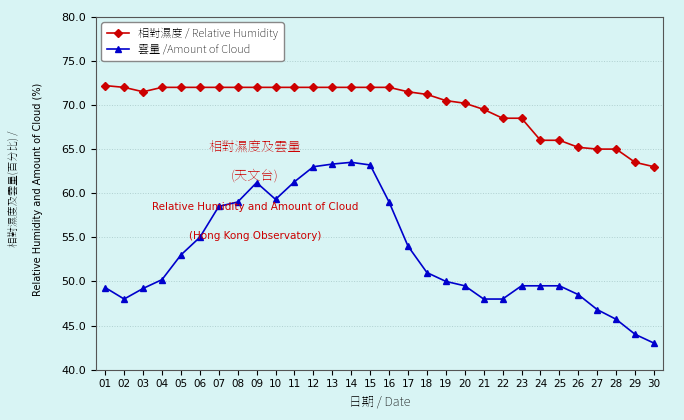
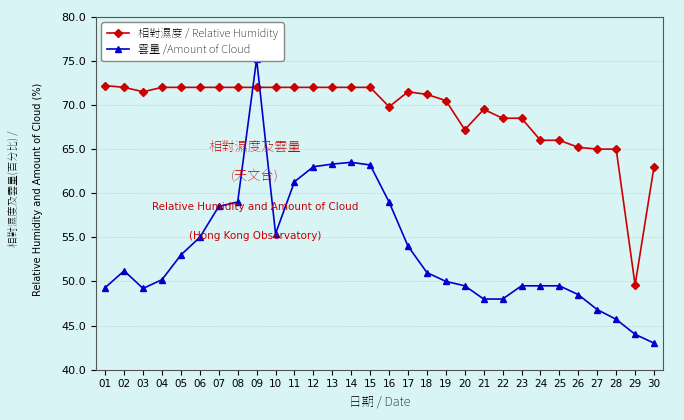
雲量 /Amount of Cloud/02: 48.0 -> 51.2
雲量 /Amount of Cloud/09: 61.2 -> 75.2
雲量 /Amount of Cloud/10: 59.3 -> 55.4
相對濕度 / Relative Humidity/16: 72.0 -> 69.8
相對濕度 / Relative Humidity/20: 70.2 -> 67.2
相對濕度 / Relative Humidity/29: 63.5 -> 49.6
